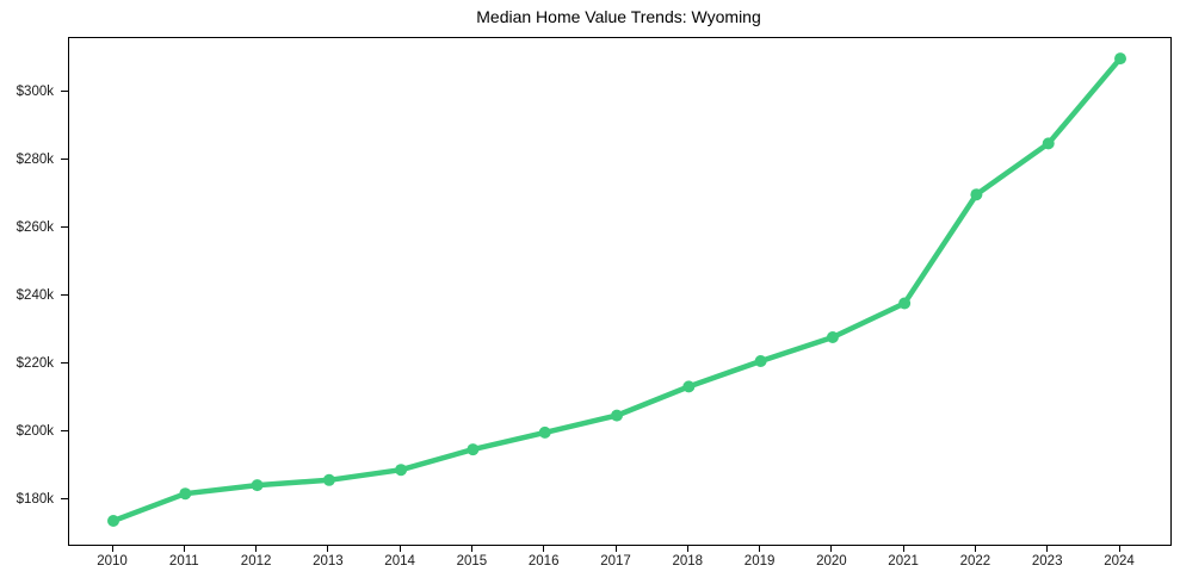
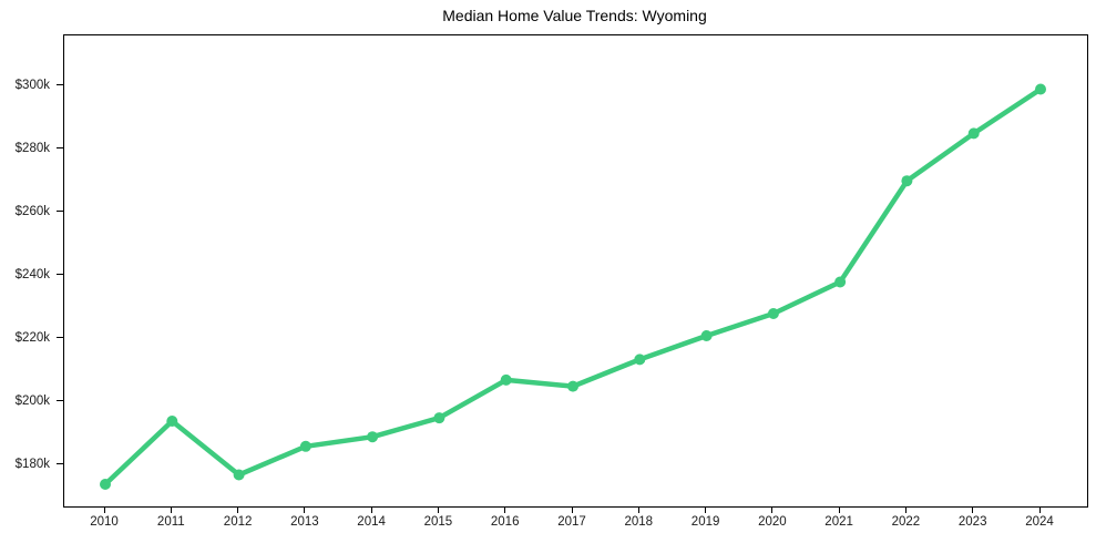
2011: $182k -> $194k
2012: $184k -> $177k
2016: $200k -> $207k
2024: $310k -> $299k
